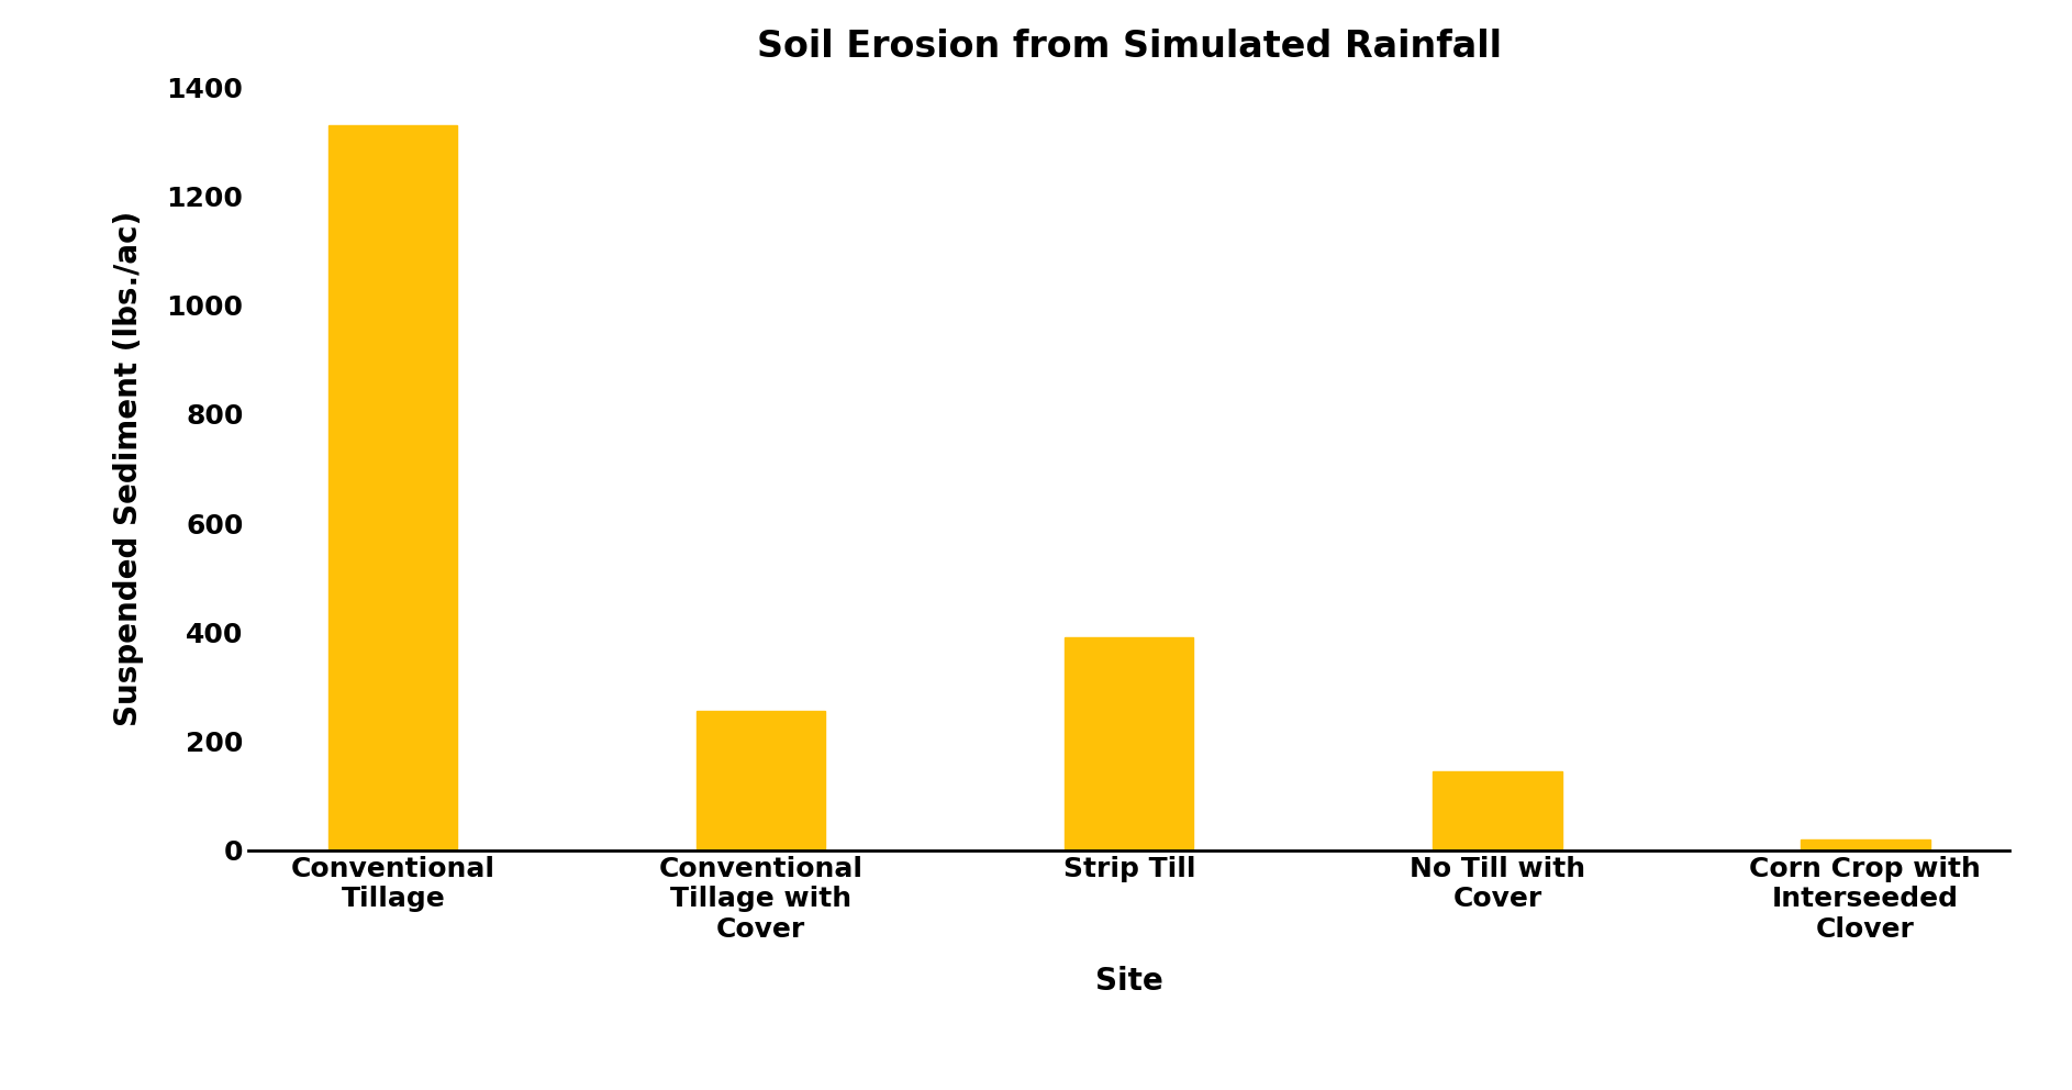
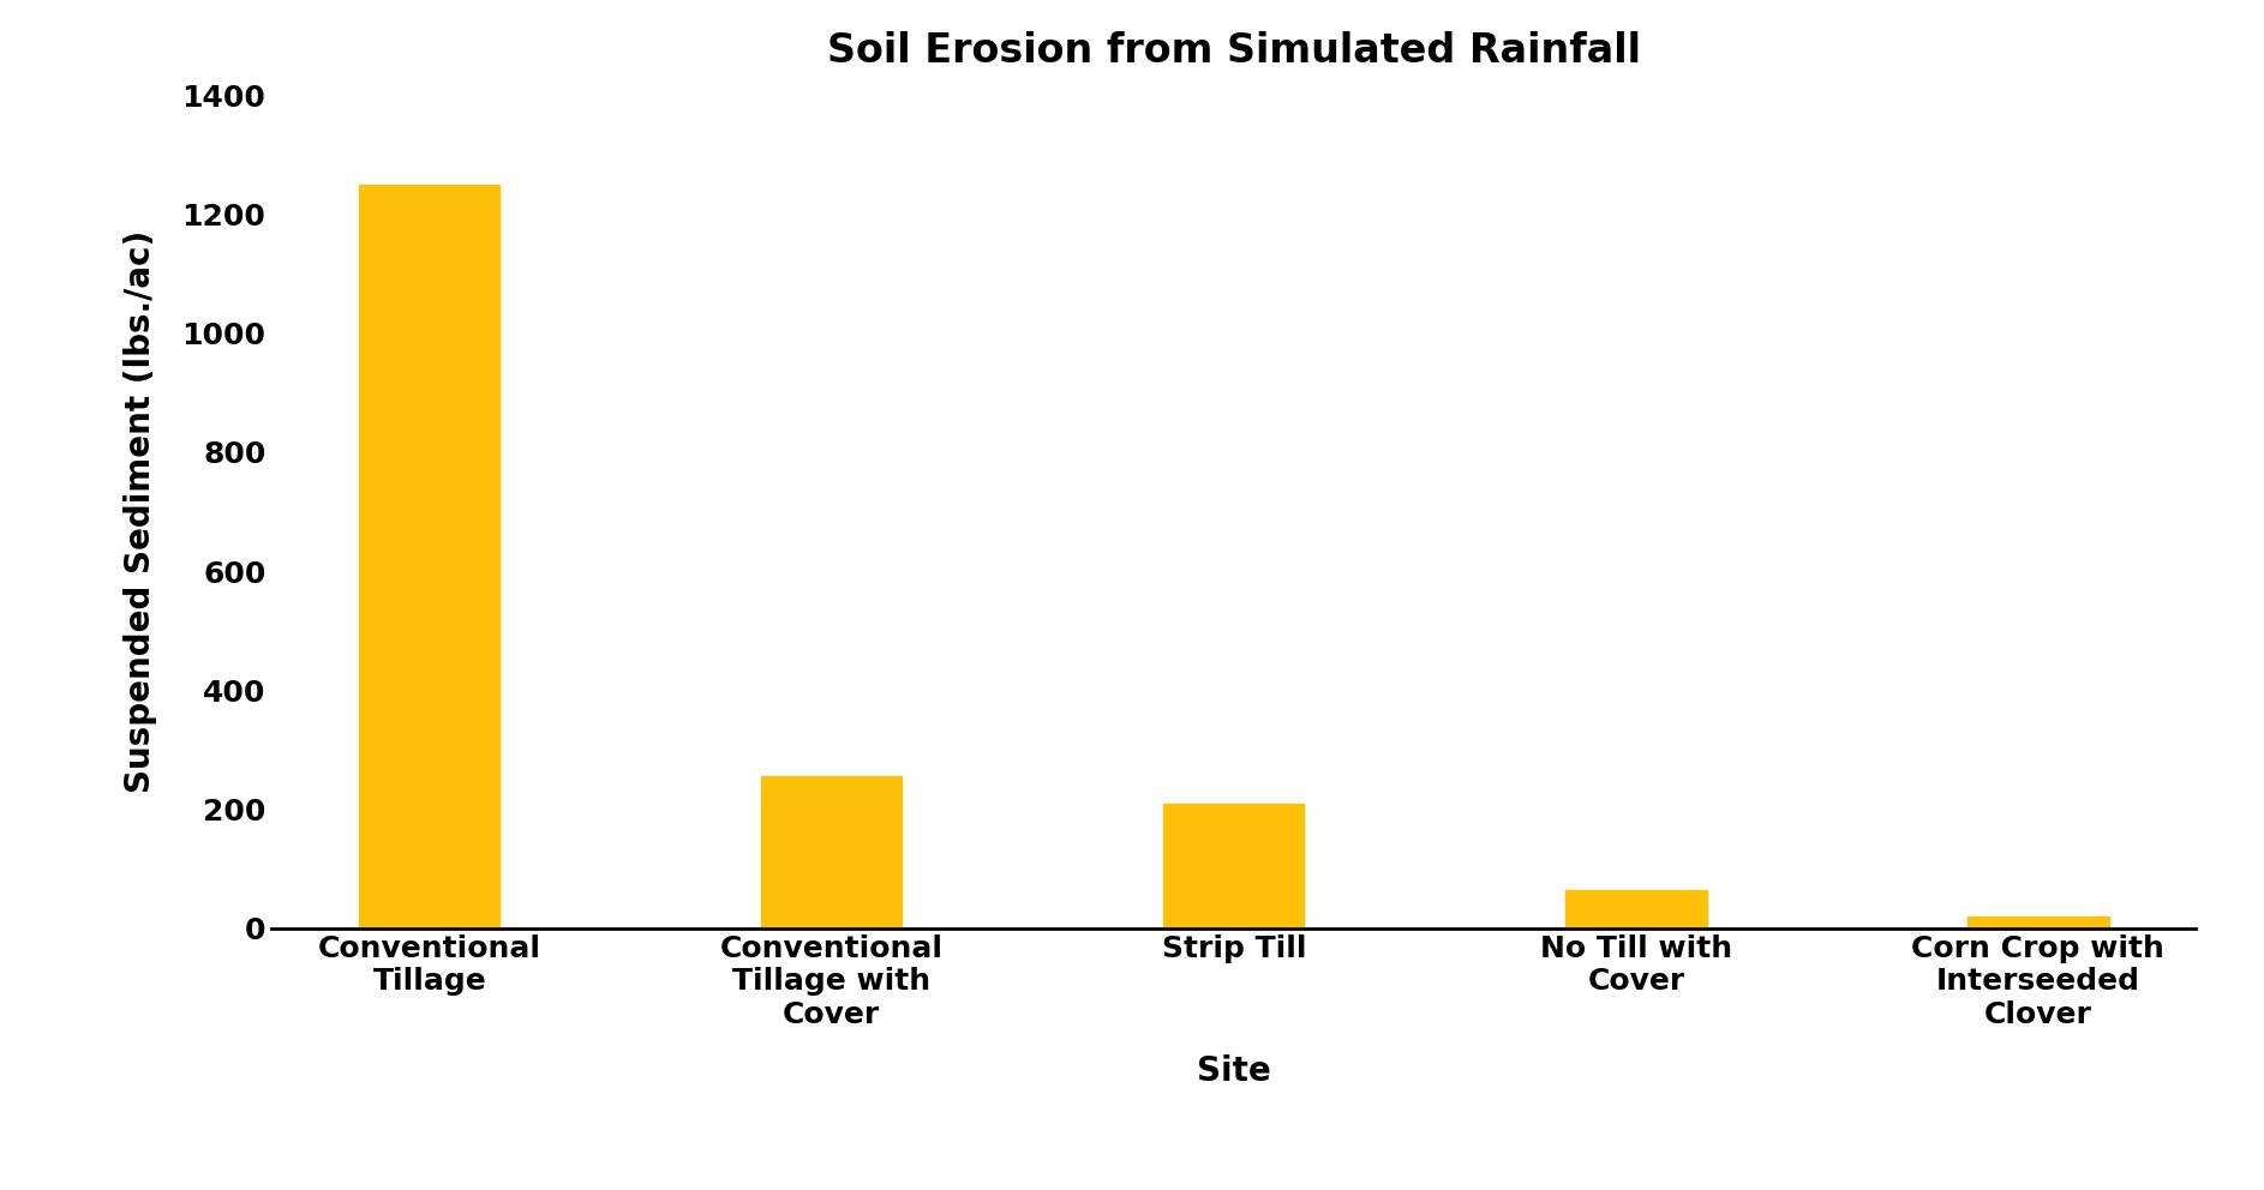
Conventional Tillage: 1330 -> 1250
Strip Till: 390 -> 210
No Till with Cover: 145 -> 65
